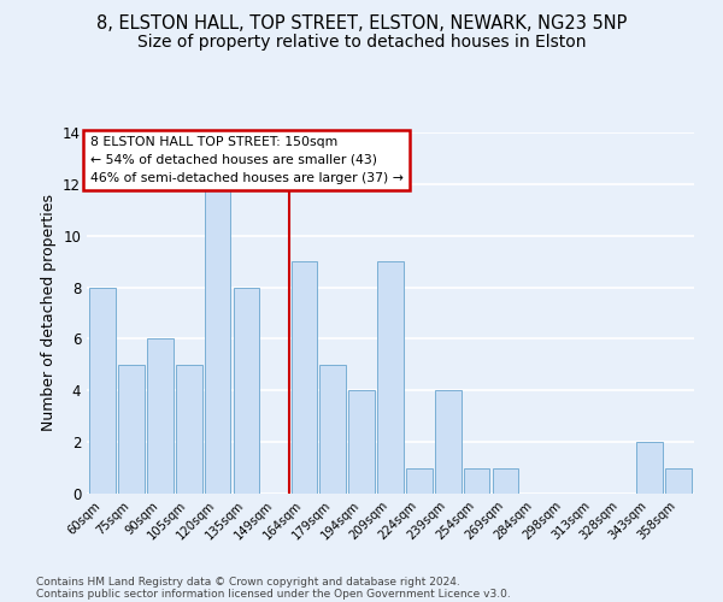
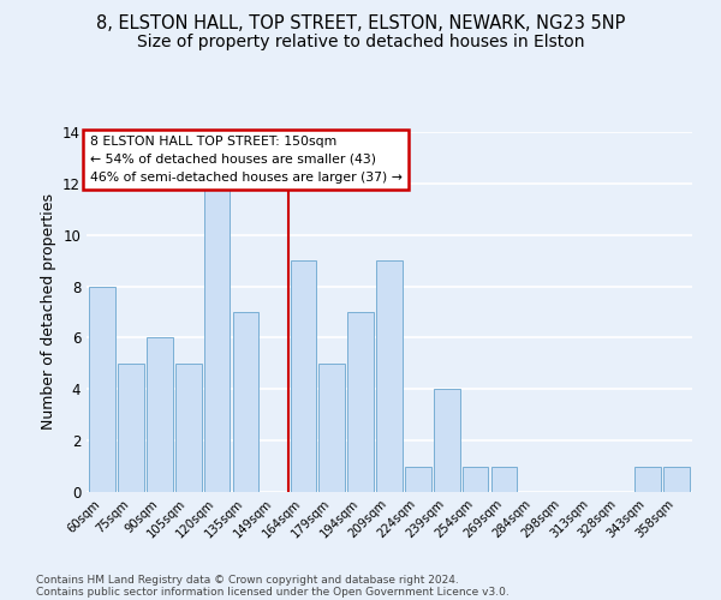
135sqm: 8 -> 7
194sqm: 4 -> 7
343sqm: 2 -> 1
